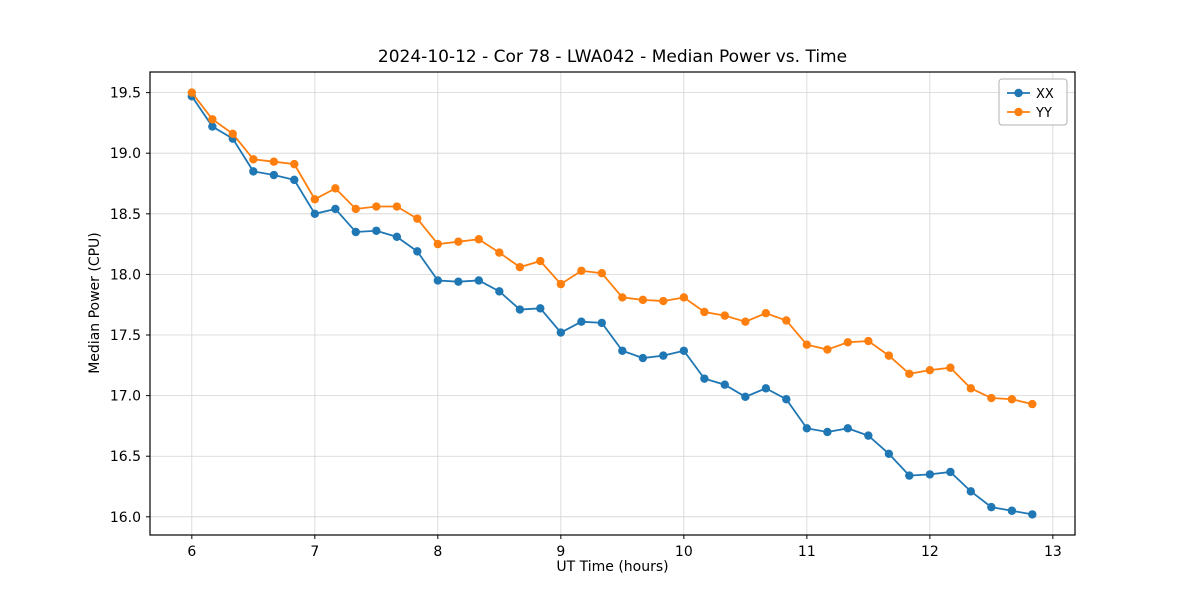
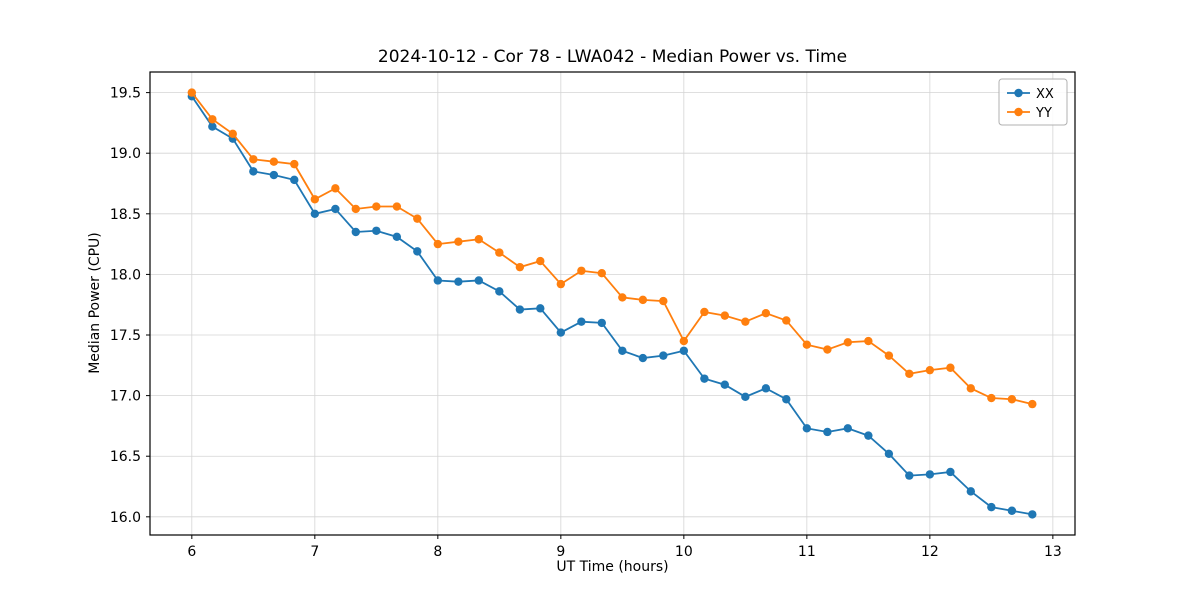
YY/10: 17.81 -> 17.45
